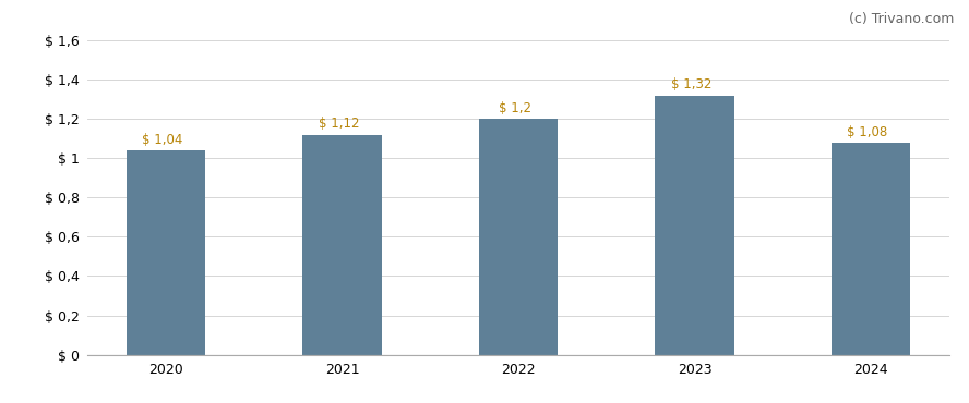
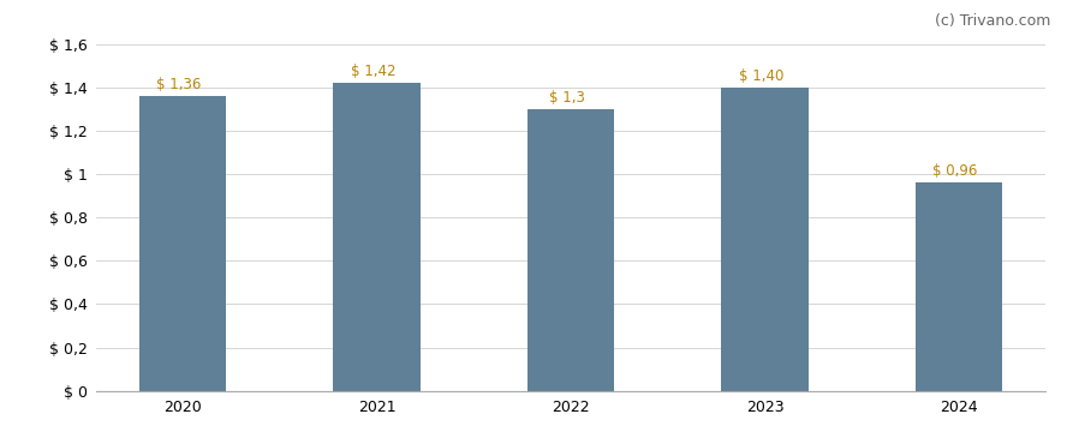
2020: 1,04 -> 1,36
2021: 1,12 -> 1,42
2022: 1,2 -> 1,3
2023: 1,32 -> 1,40
2024: 1,08 -> 0,96
